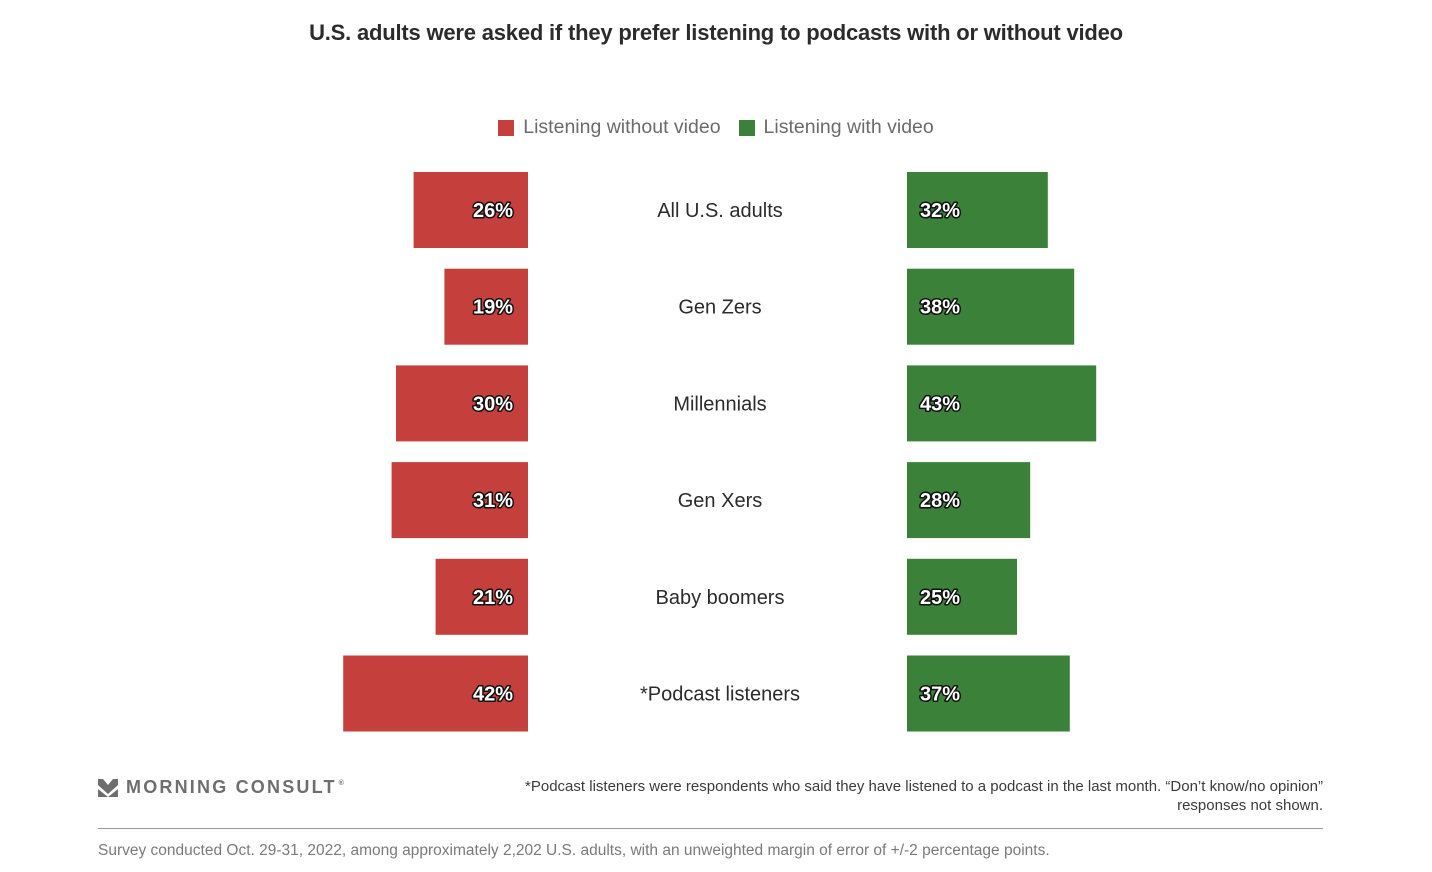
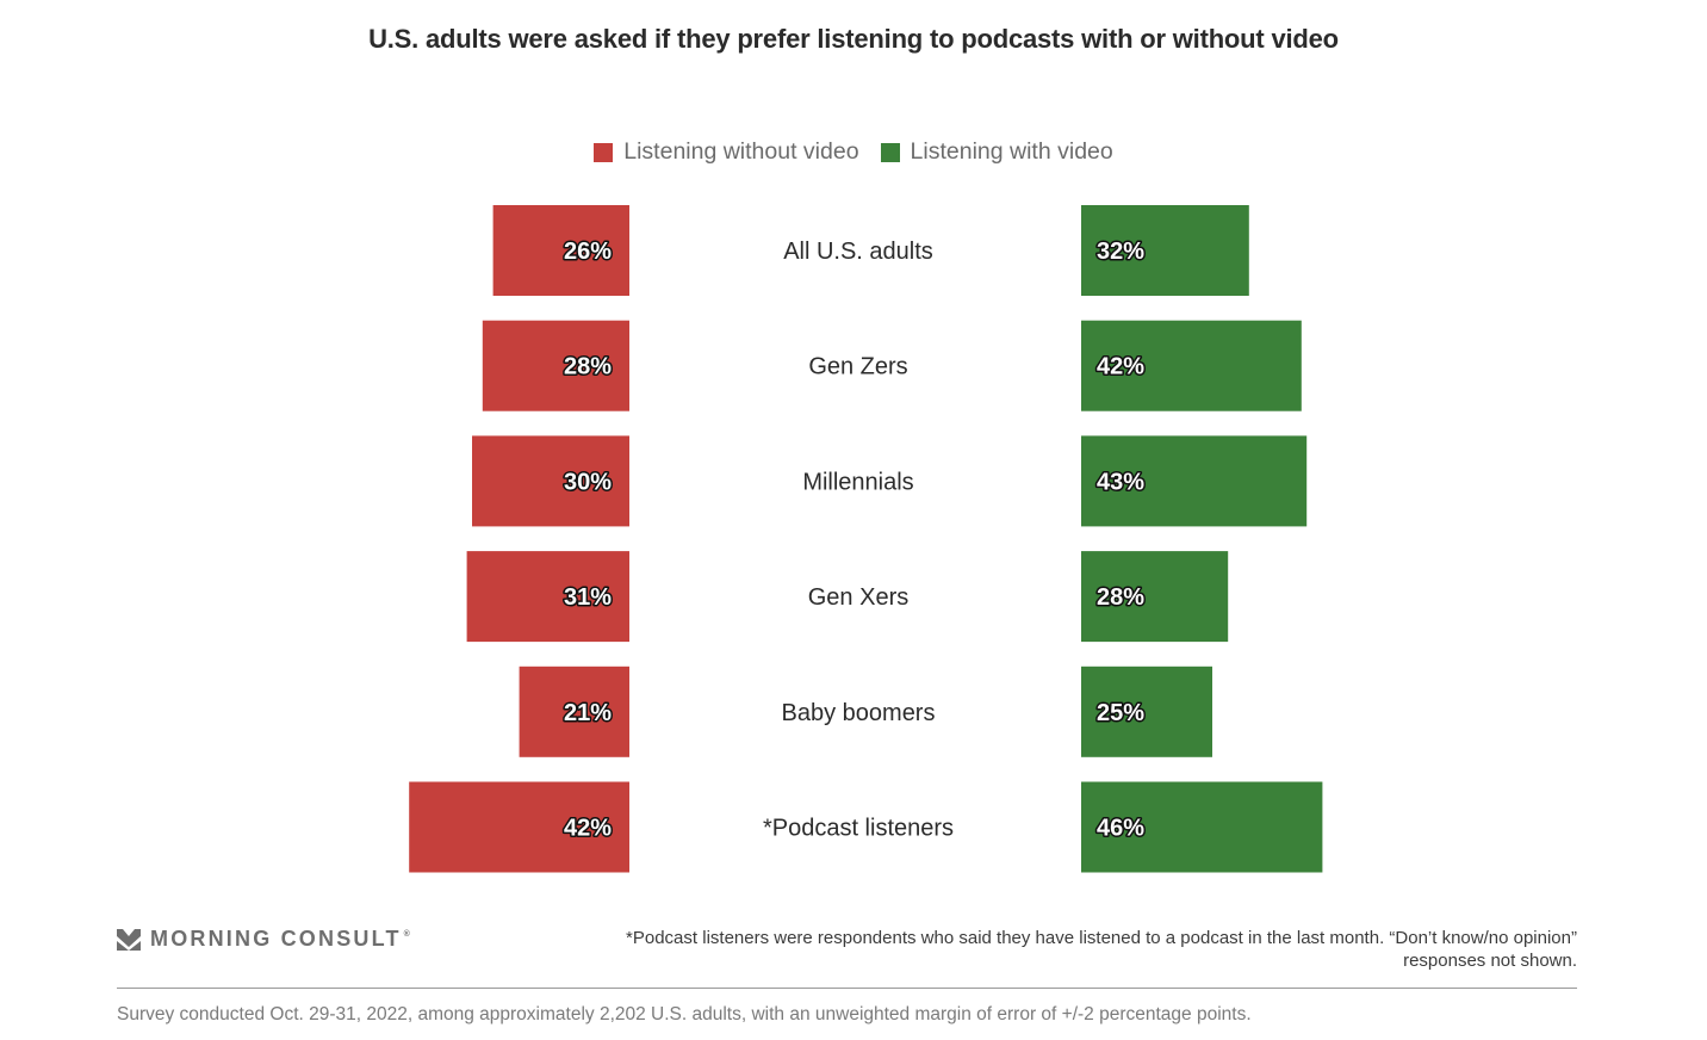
Listening without video/Gen Zers: 19% -> 28%
Listening with video/Gen Zers: 38% -> 42%
Listening with video/*Podcast listeners: 37% -> 46%
